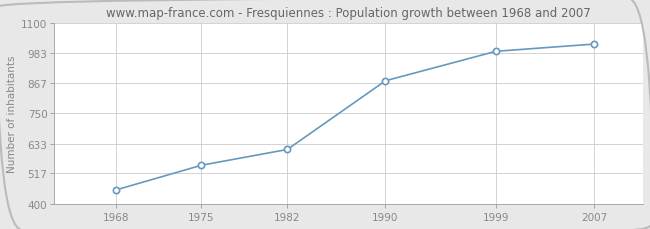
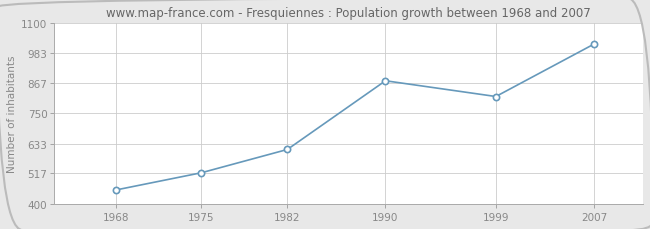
1975: 549 -> 520
1999: 990 -> 815
